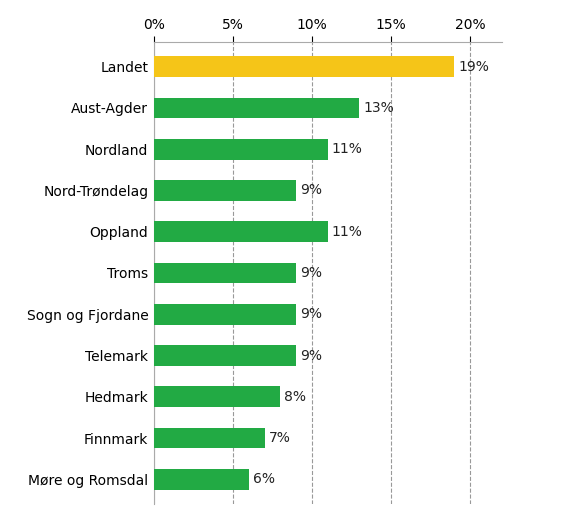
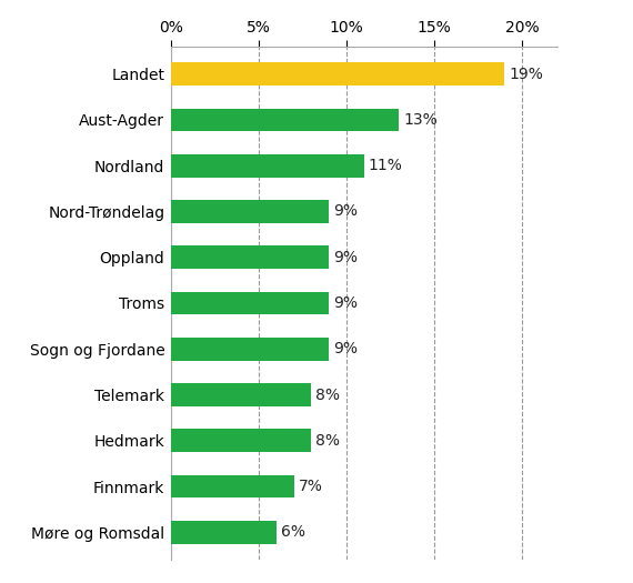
Oppland: 11% -> 9%
Telemark: 9% -> 8%
